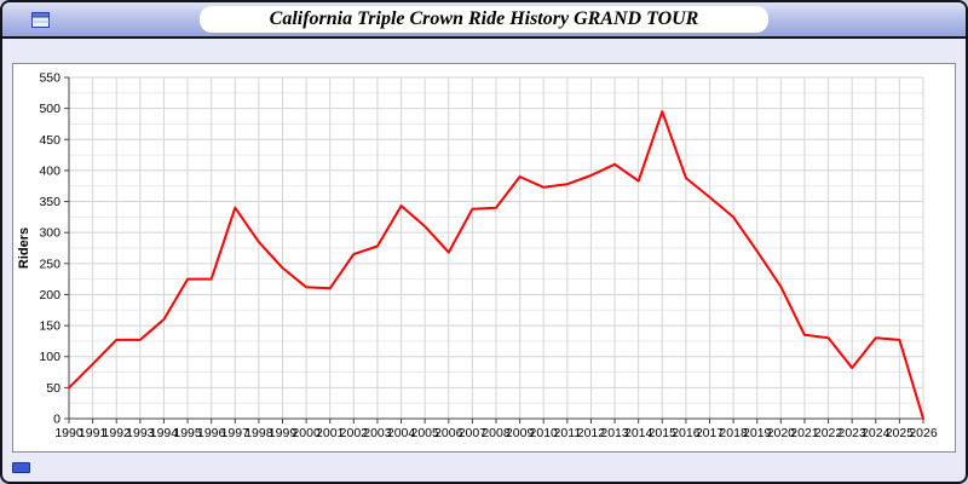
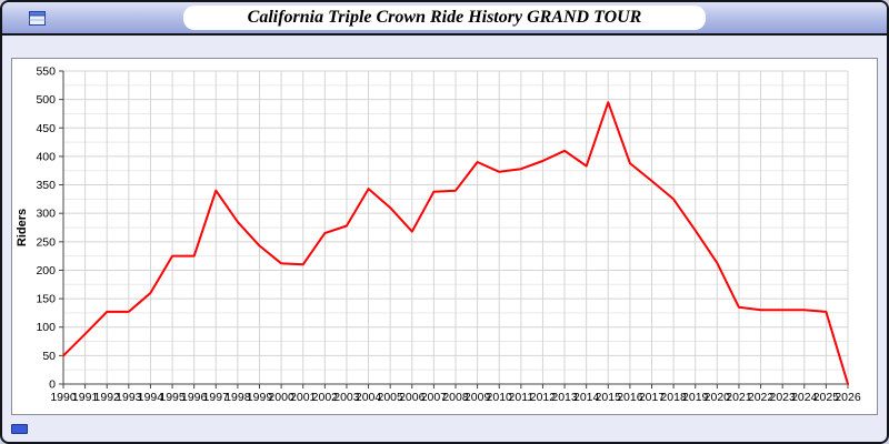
2023: 80 -> 130
